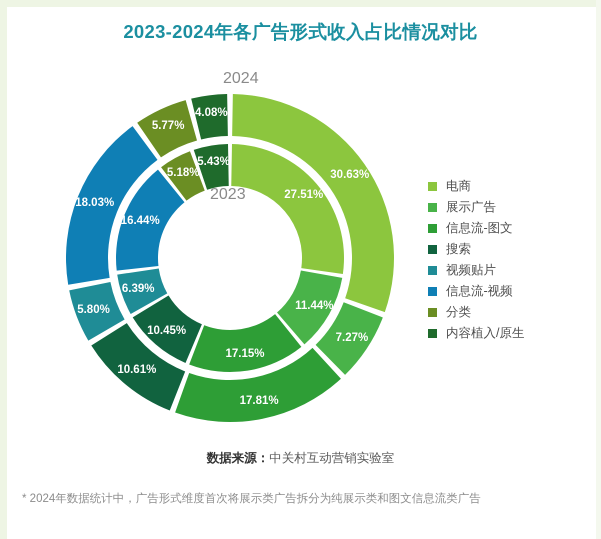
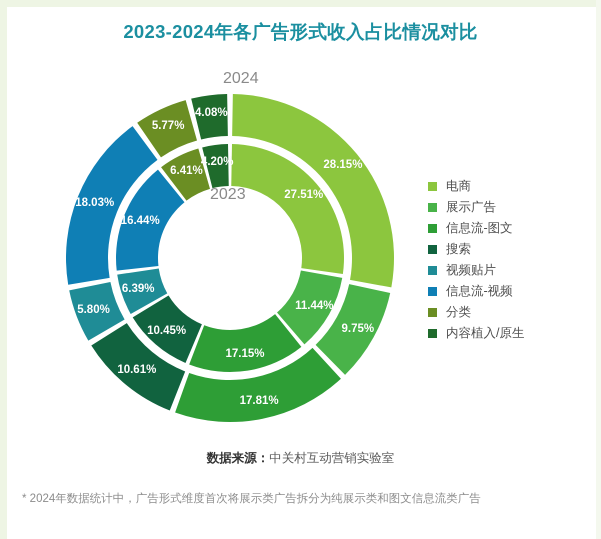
2024/电商: 30.63% -> 28.15%
2024/展示广告: 7.27% -> 9.75%
2023/分类: 5.18% -> 6.41%
2023/内容植入/原生: 5.43% -> 4.20%
